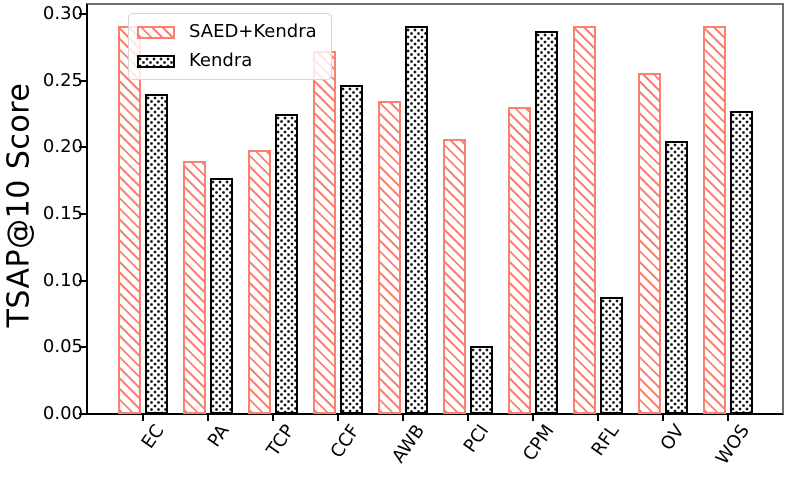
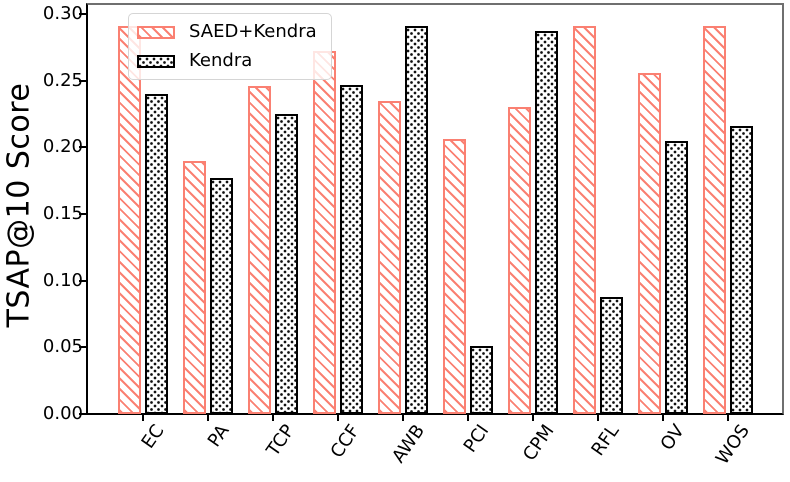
SAED+Kendra/TCP: 0.198 -> 0.246
Kendra/WOS: 0.227 -> 0.216
